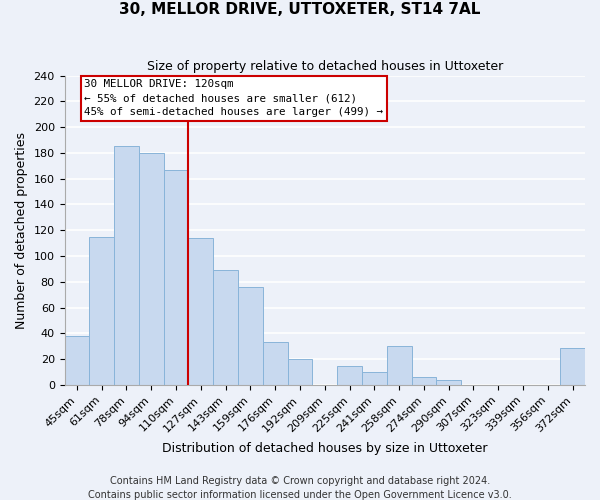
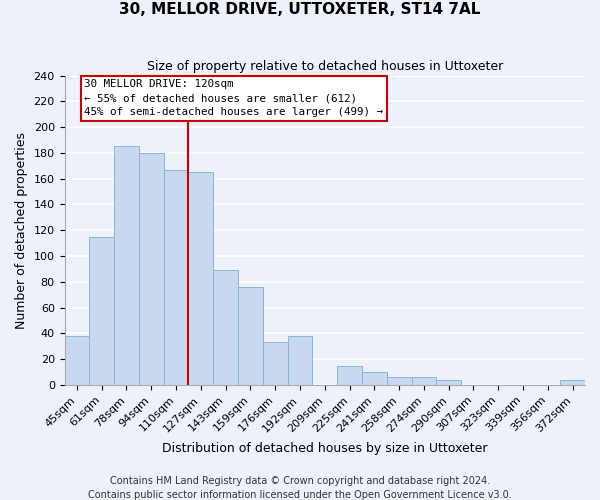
127sqm: 114 -> 165
192sqm: 20 -> 38
258sqm: 30 -> 6
372sqm: 29 -> 4
